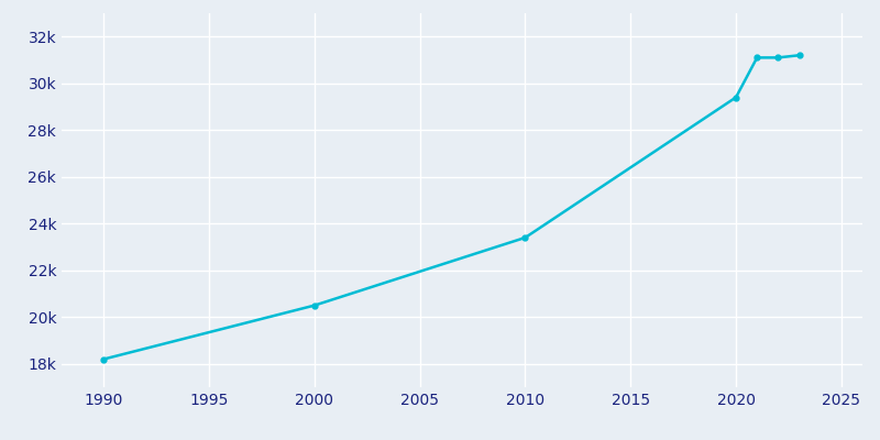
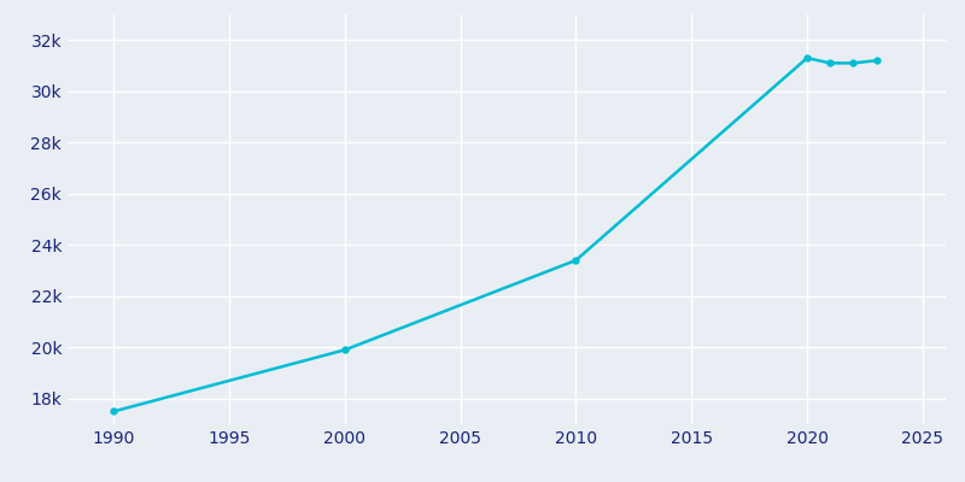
1990: 18.2k -> 17.5k
2000: 20.5k -> 19.9k
2020: 29.4k -> 31.3k
